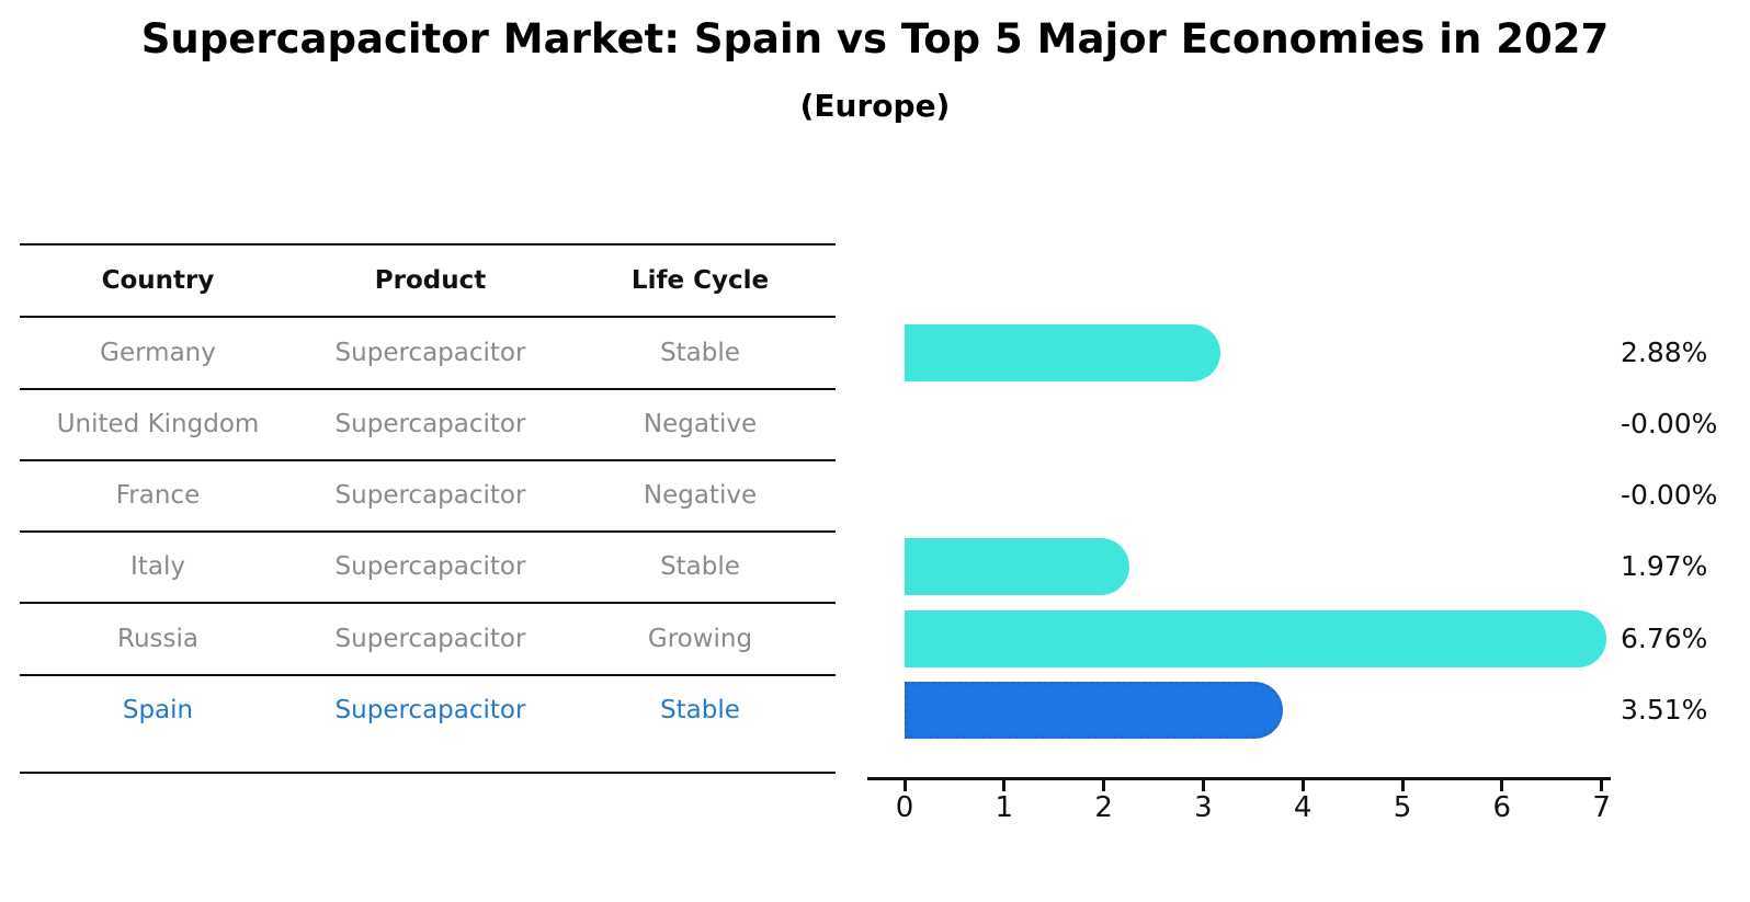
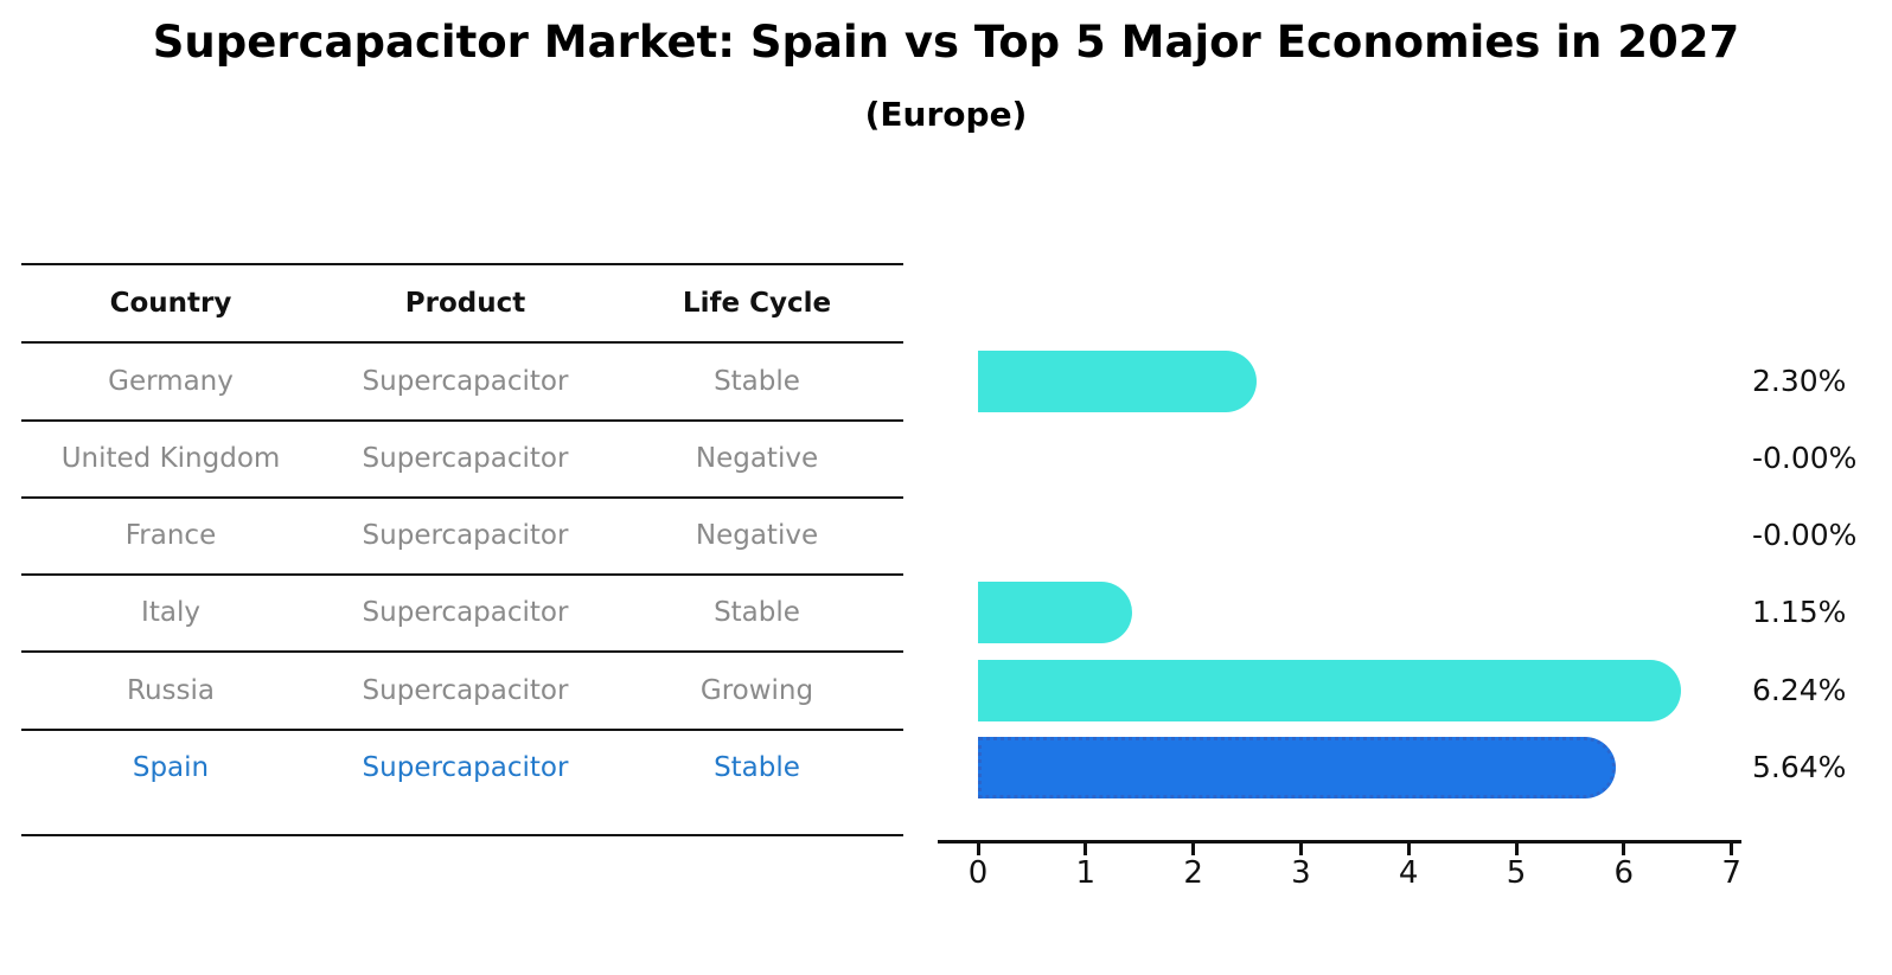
Germany: 2.88% -> 2.30%
Italy: 1.97% -> 1.15%
Russia: 6.76% -> 6.24%
Spain: 3.51% -> 5.64%
